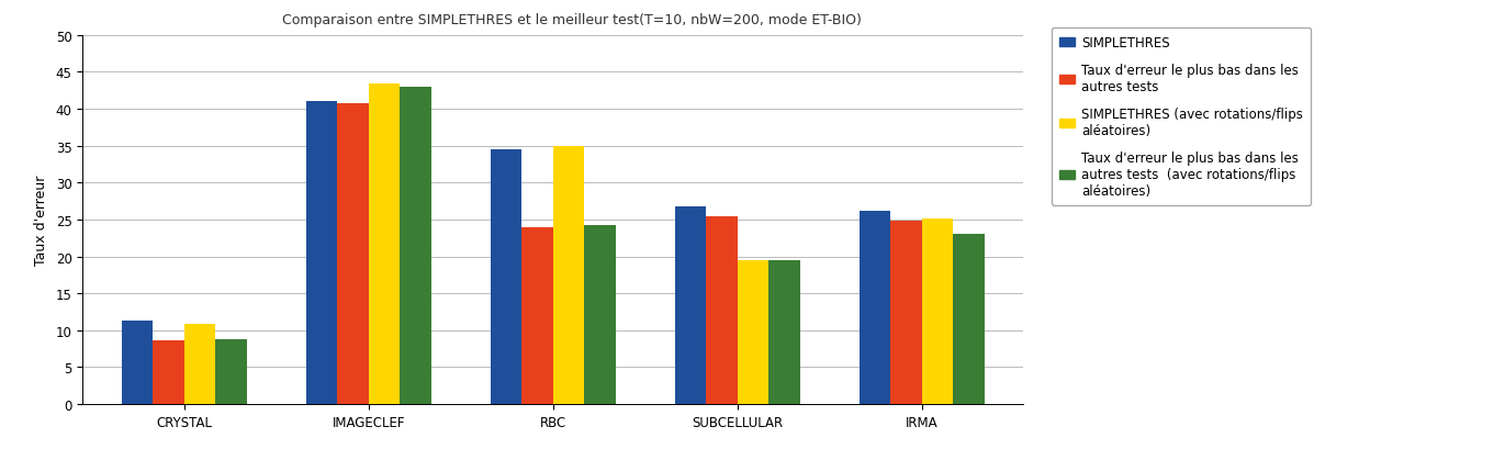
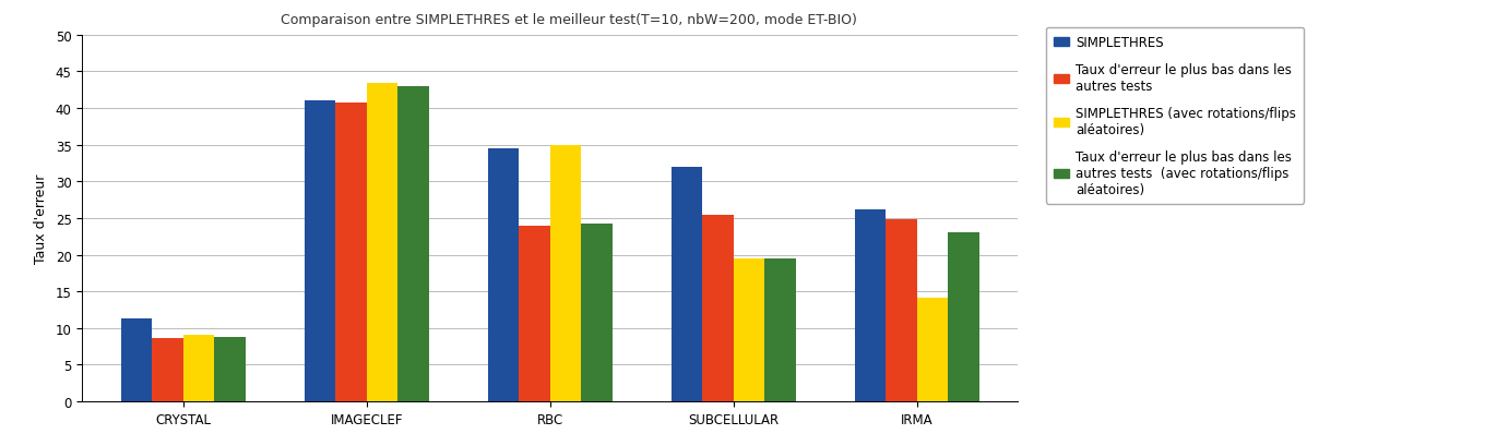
SIMPLETHRES (avec rotations/flips aléatoires)/CRYSTAL: 10.8 -> 9.0
SIMPLETHRES/SUBCELLULAR: 26.8 -> 32.0
SIMPLETHRES (avec rotations/flips aléatoires)/IRMA: 25.2 -> 14.2
